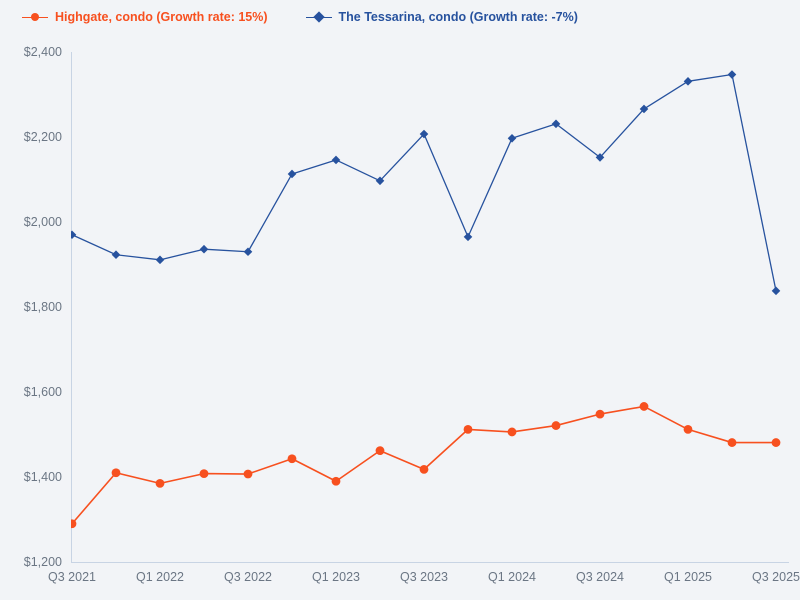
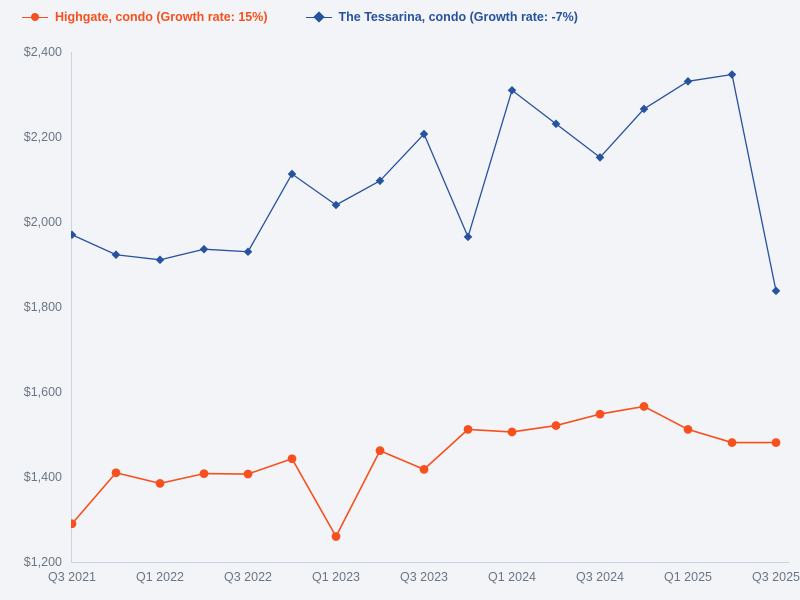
Highgate, condo (Growth rate: 15%)/Q1 2023: $1390 -> $1260
The Tessarina, condo (Growth rate: -7%)/Q1 2023: $2150 -> $2040
The Tessarina, condo (Growth rate: -7%)/Q1 2024: $2200 -> $2310
